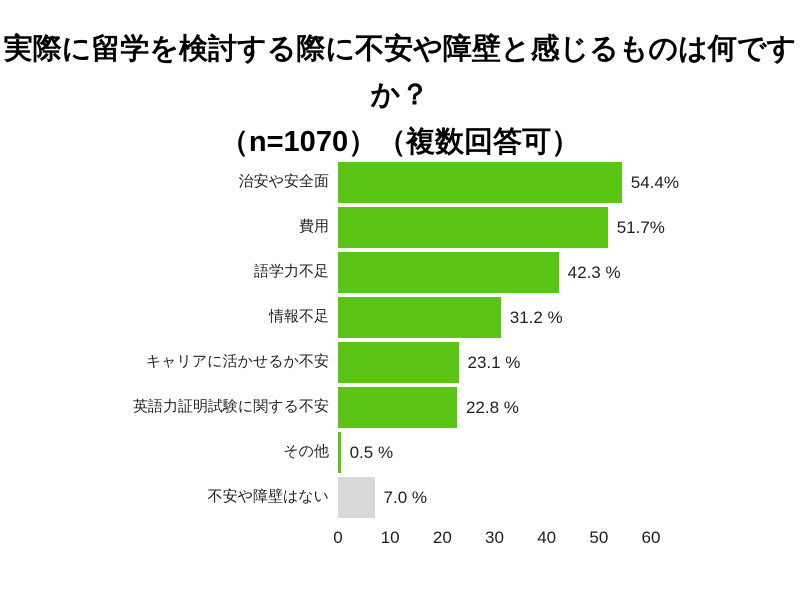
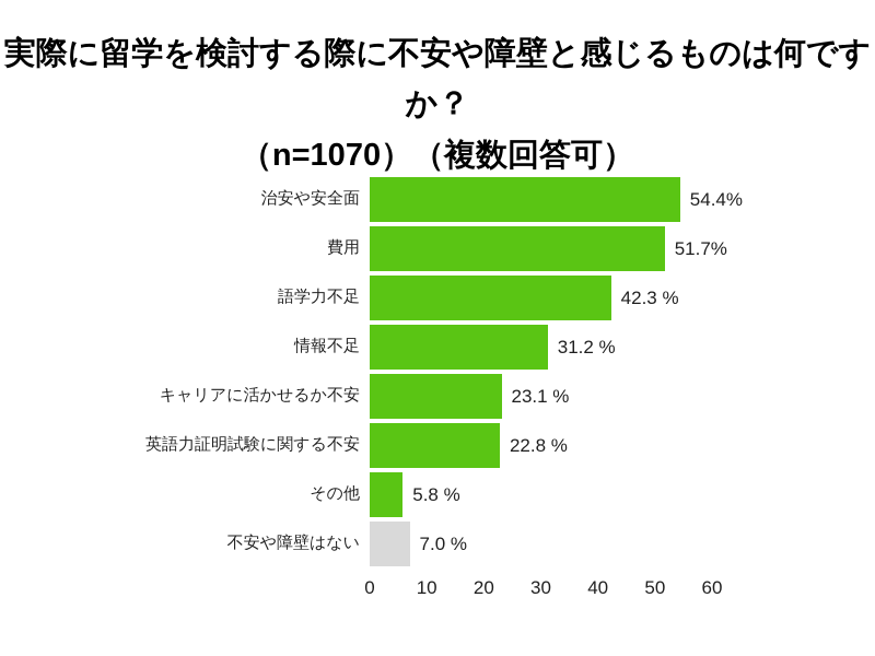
その他: 0.5 -> 5.8
